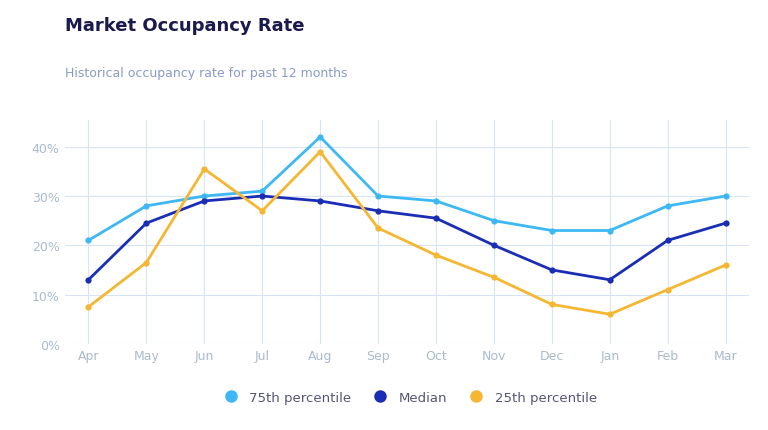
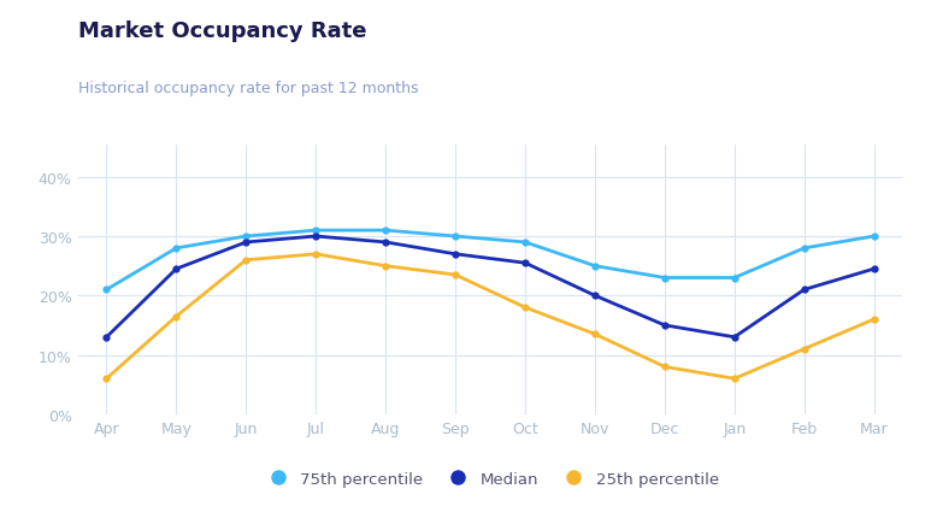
25th percentile/Apr: 7.5% -> 6.0%
25th percentile/Jun: 35.5% -> 26.0%
75th percentile/Aug: 42% -> 31%
25th percentile/Aug: 39.0% -> 25.0%
